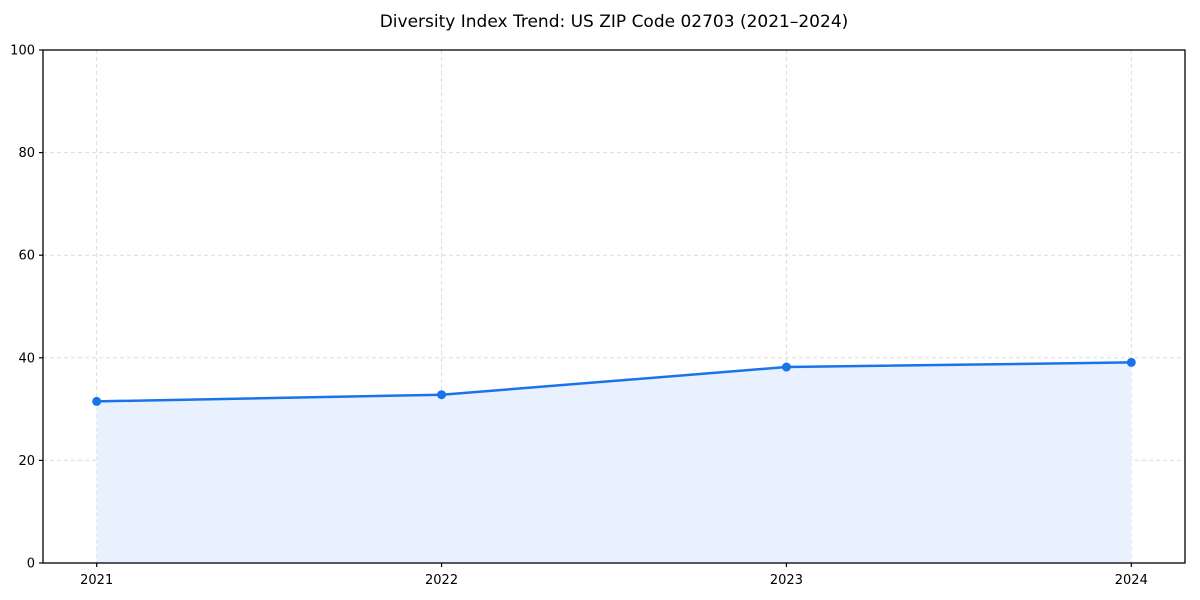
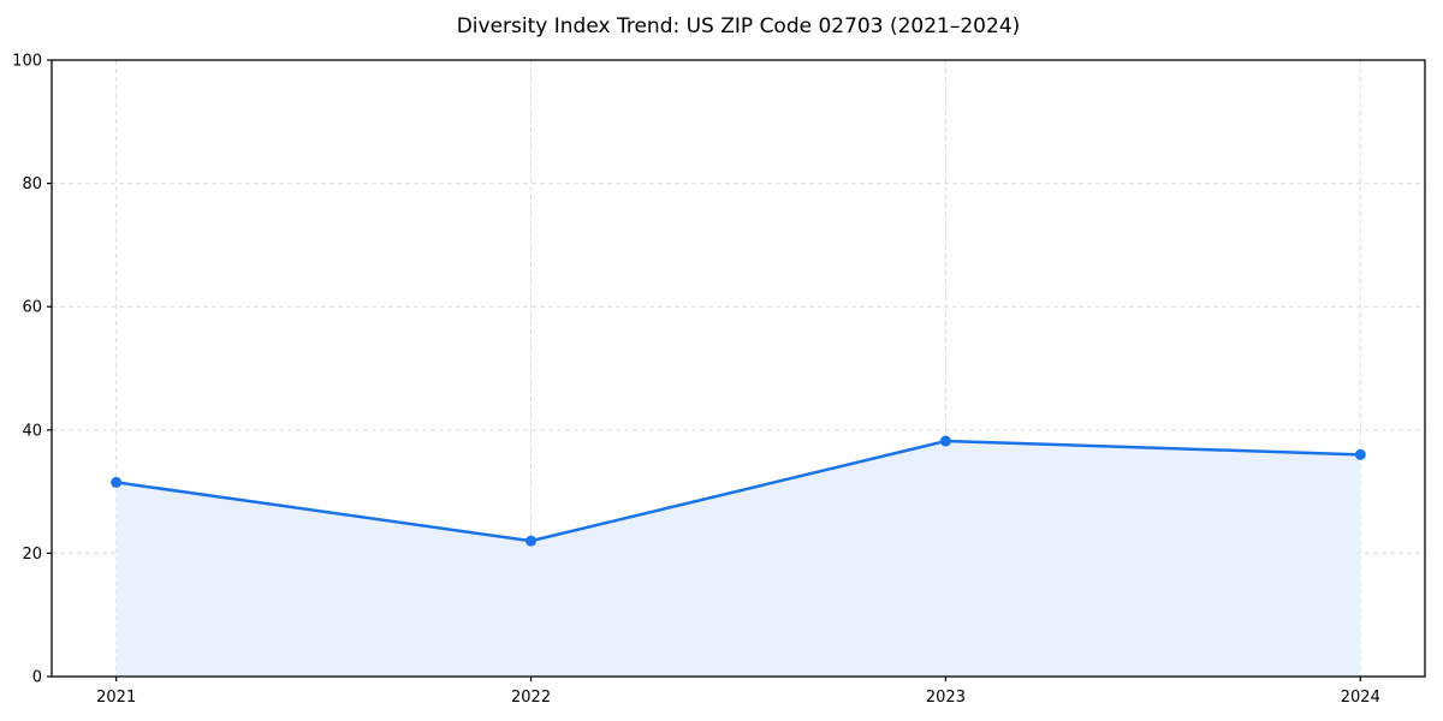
2022: 33 -> 22
2024: 39 -> 36
